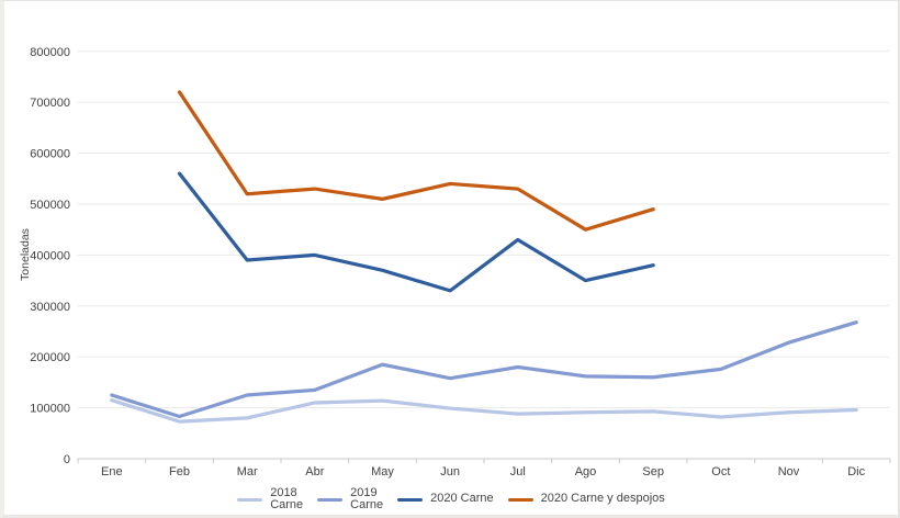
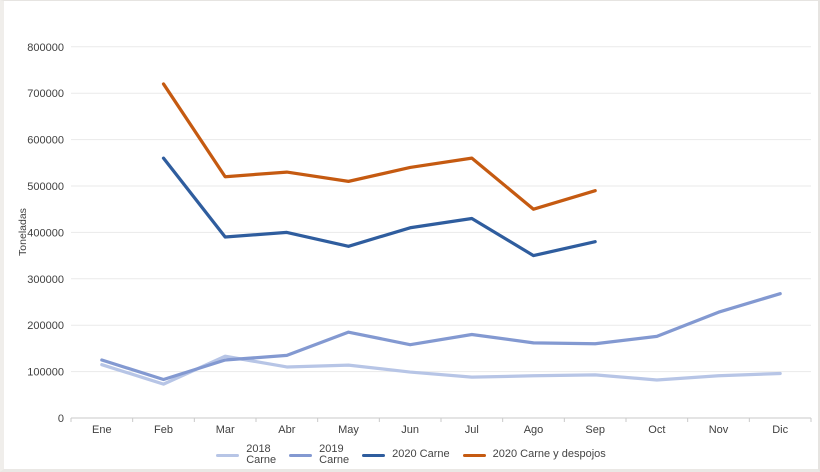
2018 Carne/Mar: 80000 -> 130000
2020 Carne/Jun: 330000 -> 410000
2020 Carne y despojos/Jul: 530000 -> 560000
